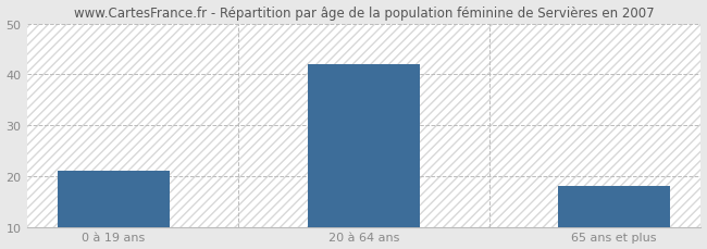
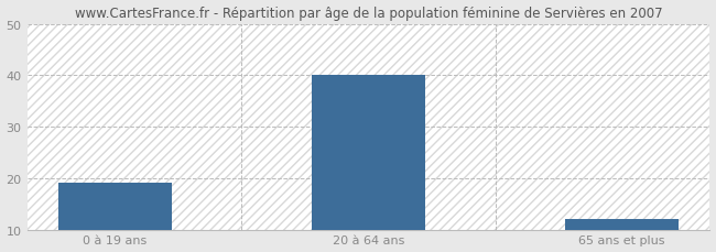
0 à 19 ans: 21 -> 19
20 à 64 ans: 42 -> 40
65 ans et plus: 18 -> 12
